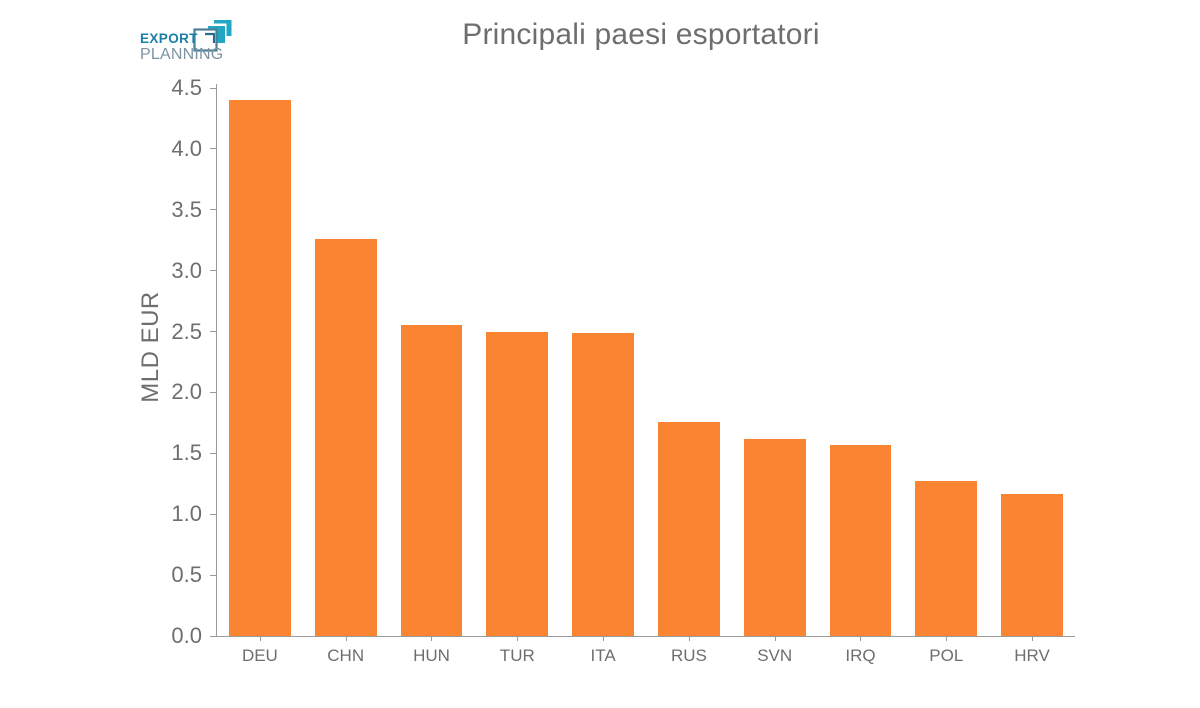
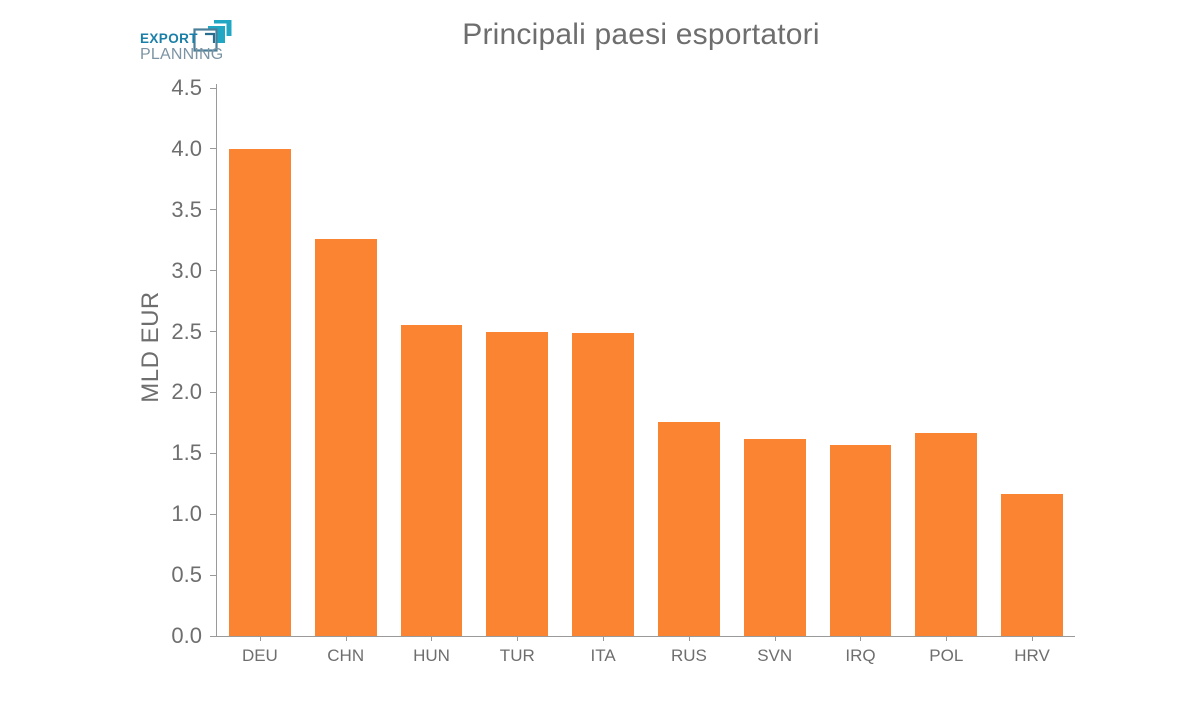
DEU: 4.40 -> 4.00
POL: 1.27 -> 1.67
